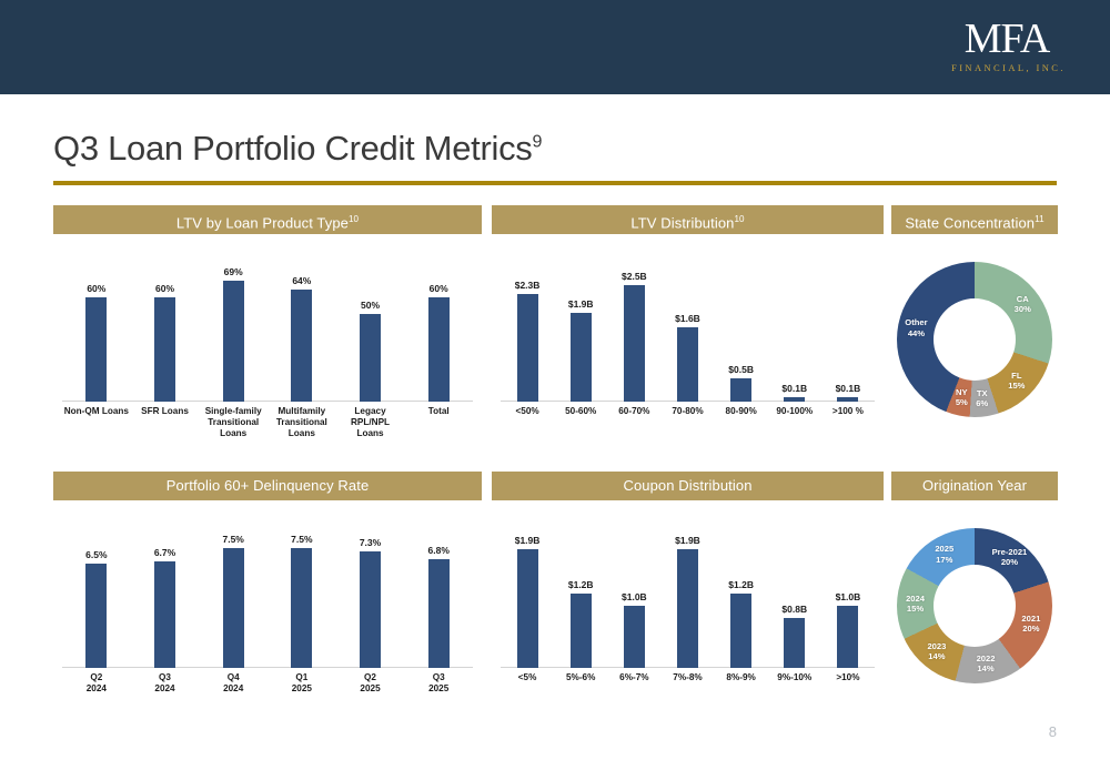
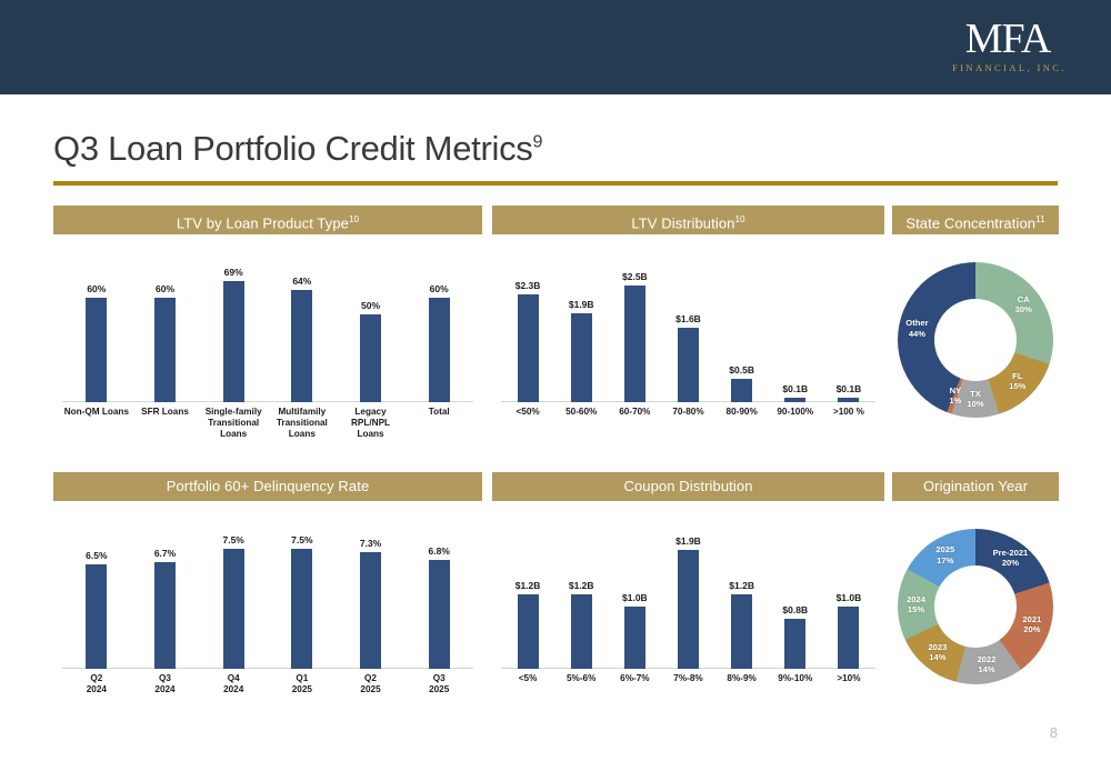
State Concentration/TX: 6% -> 10%
State Concentration/NY: 5% -> 1%
Coupon Distribution/<5%: $1.9B -> $1.2B
